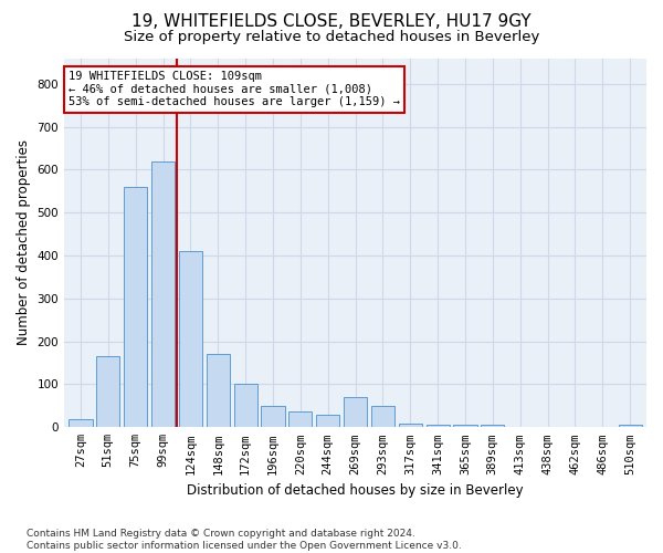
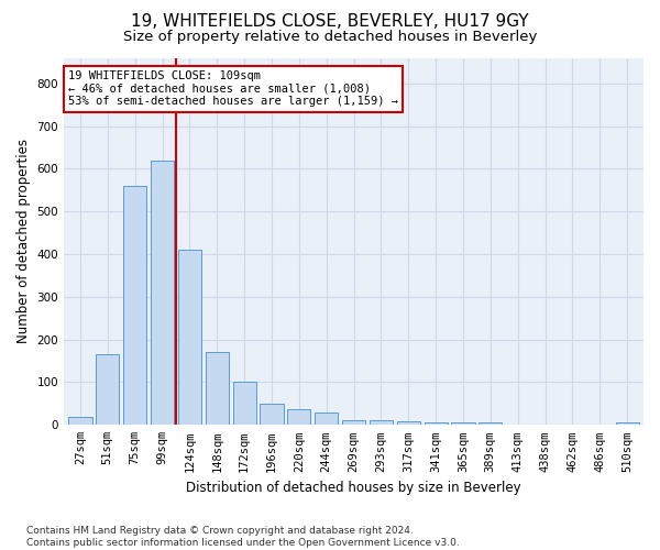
269sqm: 70 -> 12
293sqm: 50 -> 12
